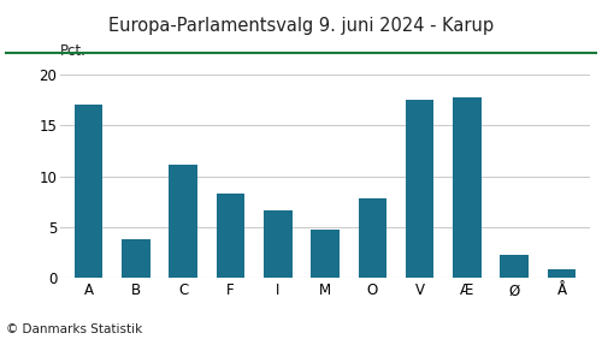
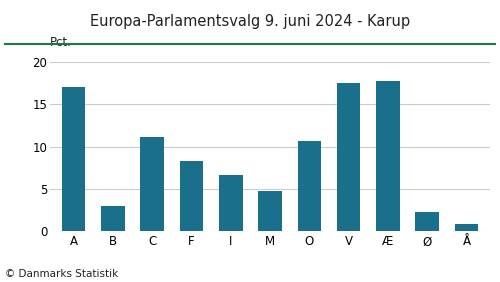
B: 3.8 -> 3.0
O: 7.8 -> 10.7
